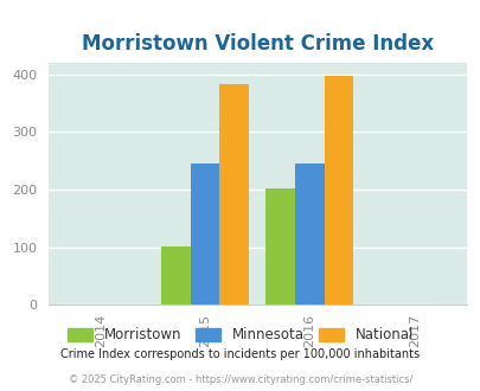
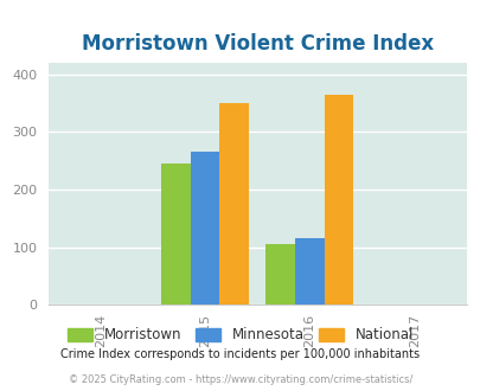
Morristown/2015: 101 -> 245
Minnesota/2015: 245 -> 265
National/2015: 383 -> 350
Morristown/2016: 202 -> 105
Minnesota/2016: 245 -> 115
National/2016: 398 -> 365
